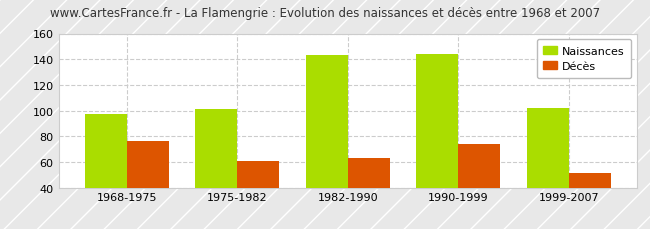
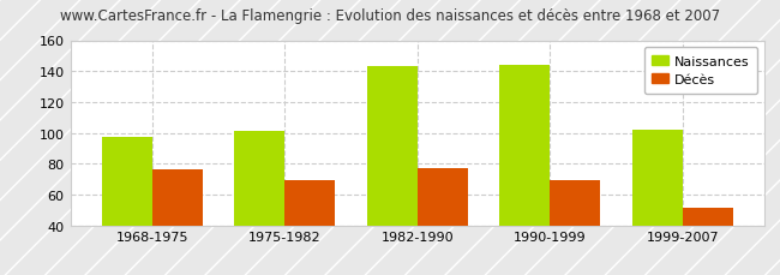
Décès/1975-1982: 61 -> 69
Décès/1982-1990: 63 -> 77
Décès/1990-1999: 74 -> 69
